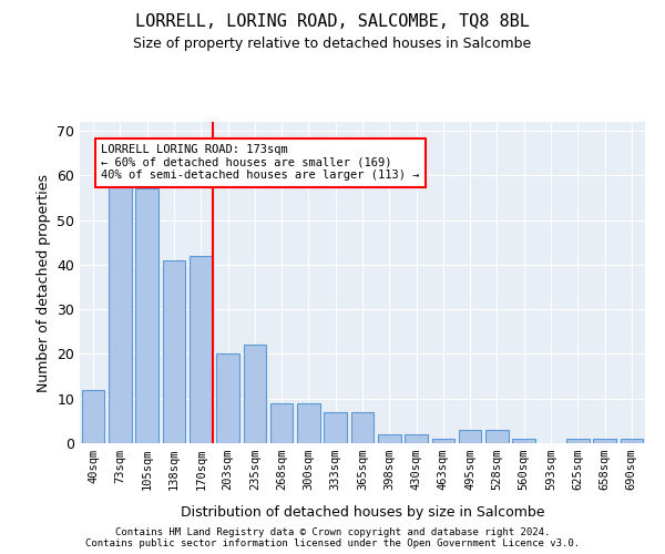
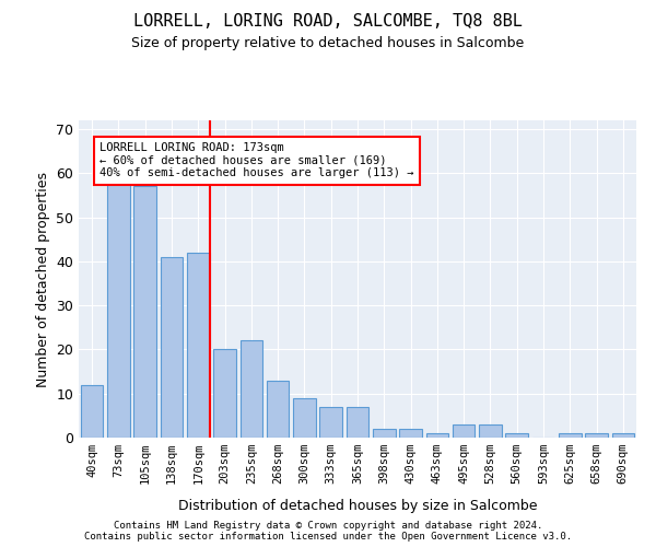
268sqm: 9 -> 13
